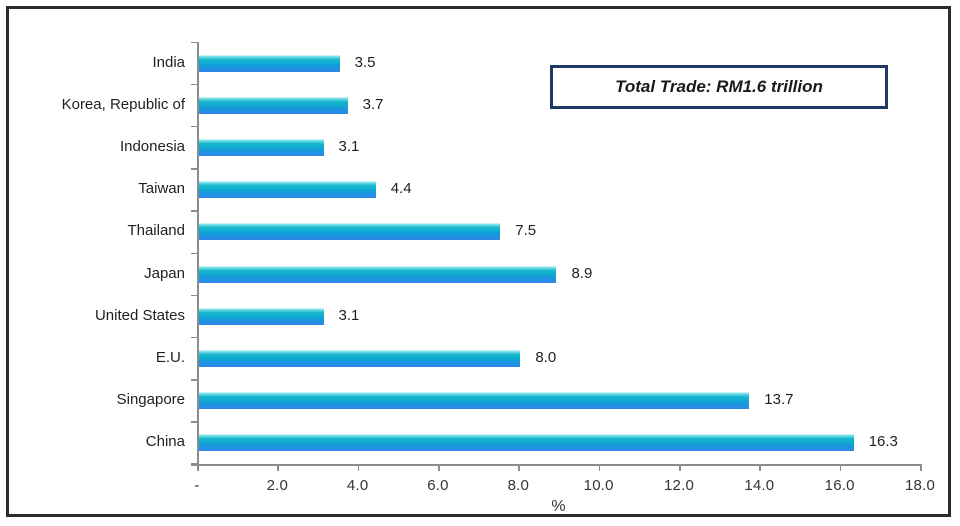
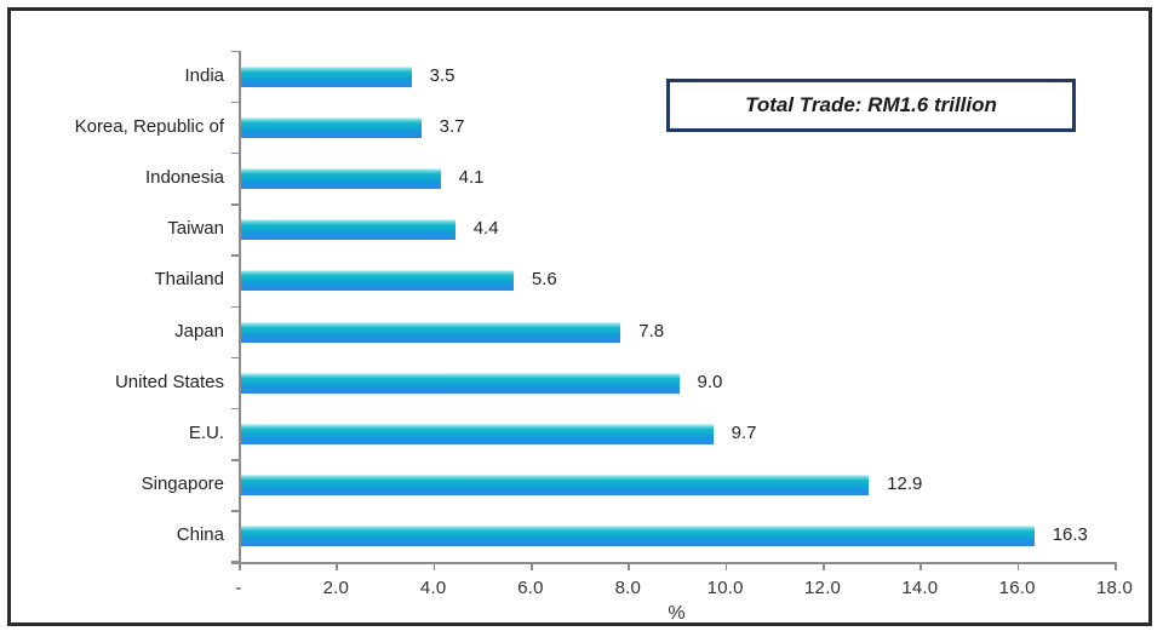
Indonesia: 3.1 -> 4.1
Thailand: 7.5 -> 5.6
Japan: 8.9 -> 7.8
United States: 3.1 -> 9.0
E.U.: 8.0 -> 9.7
Singapore: 13.7 -> 12.9
